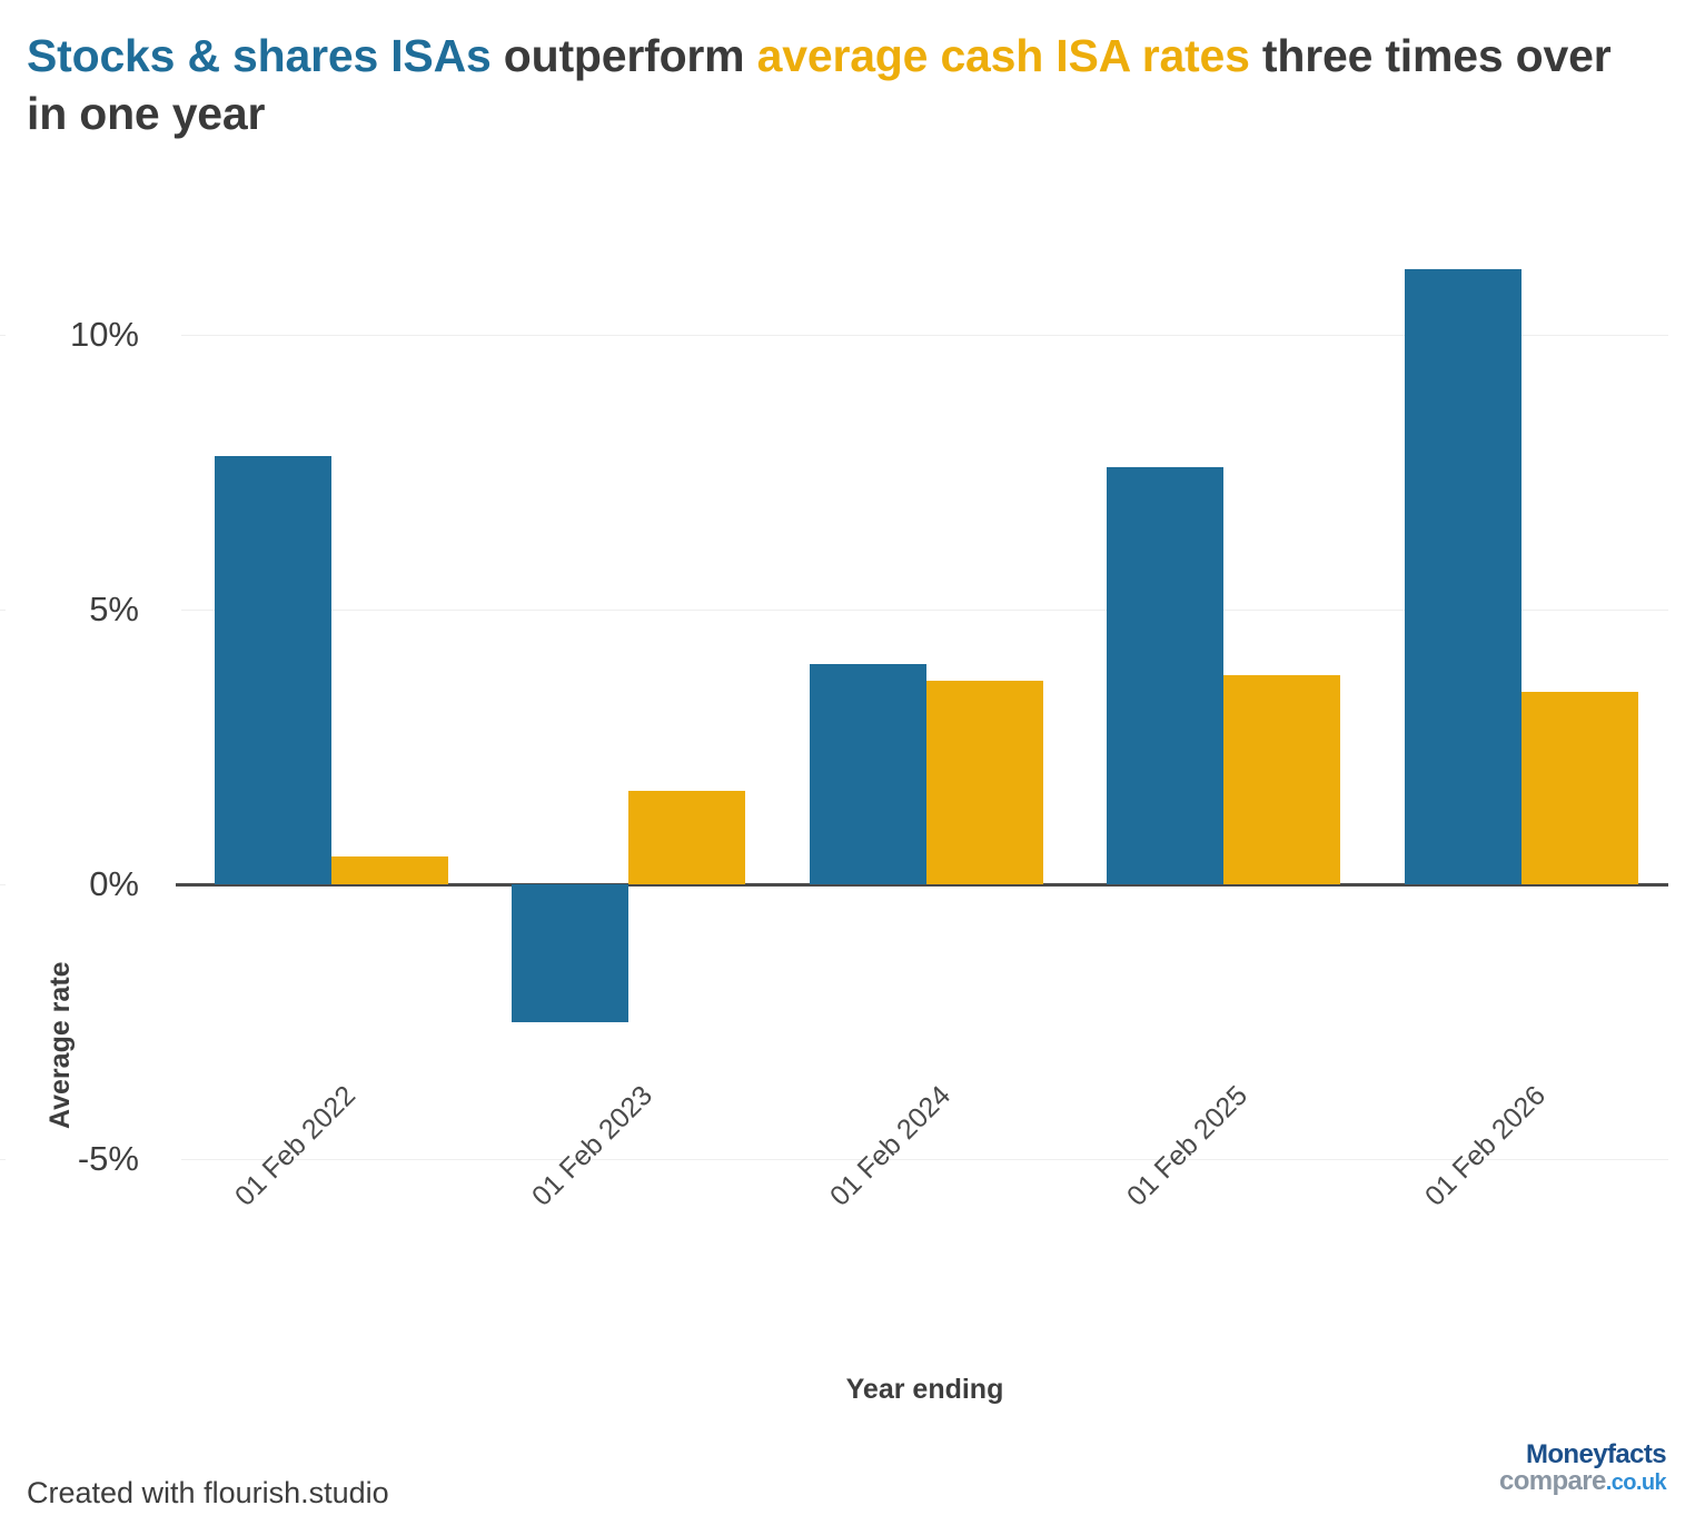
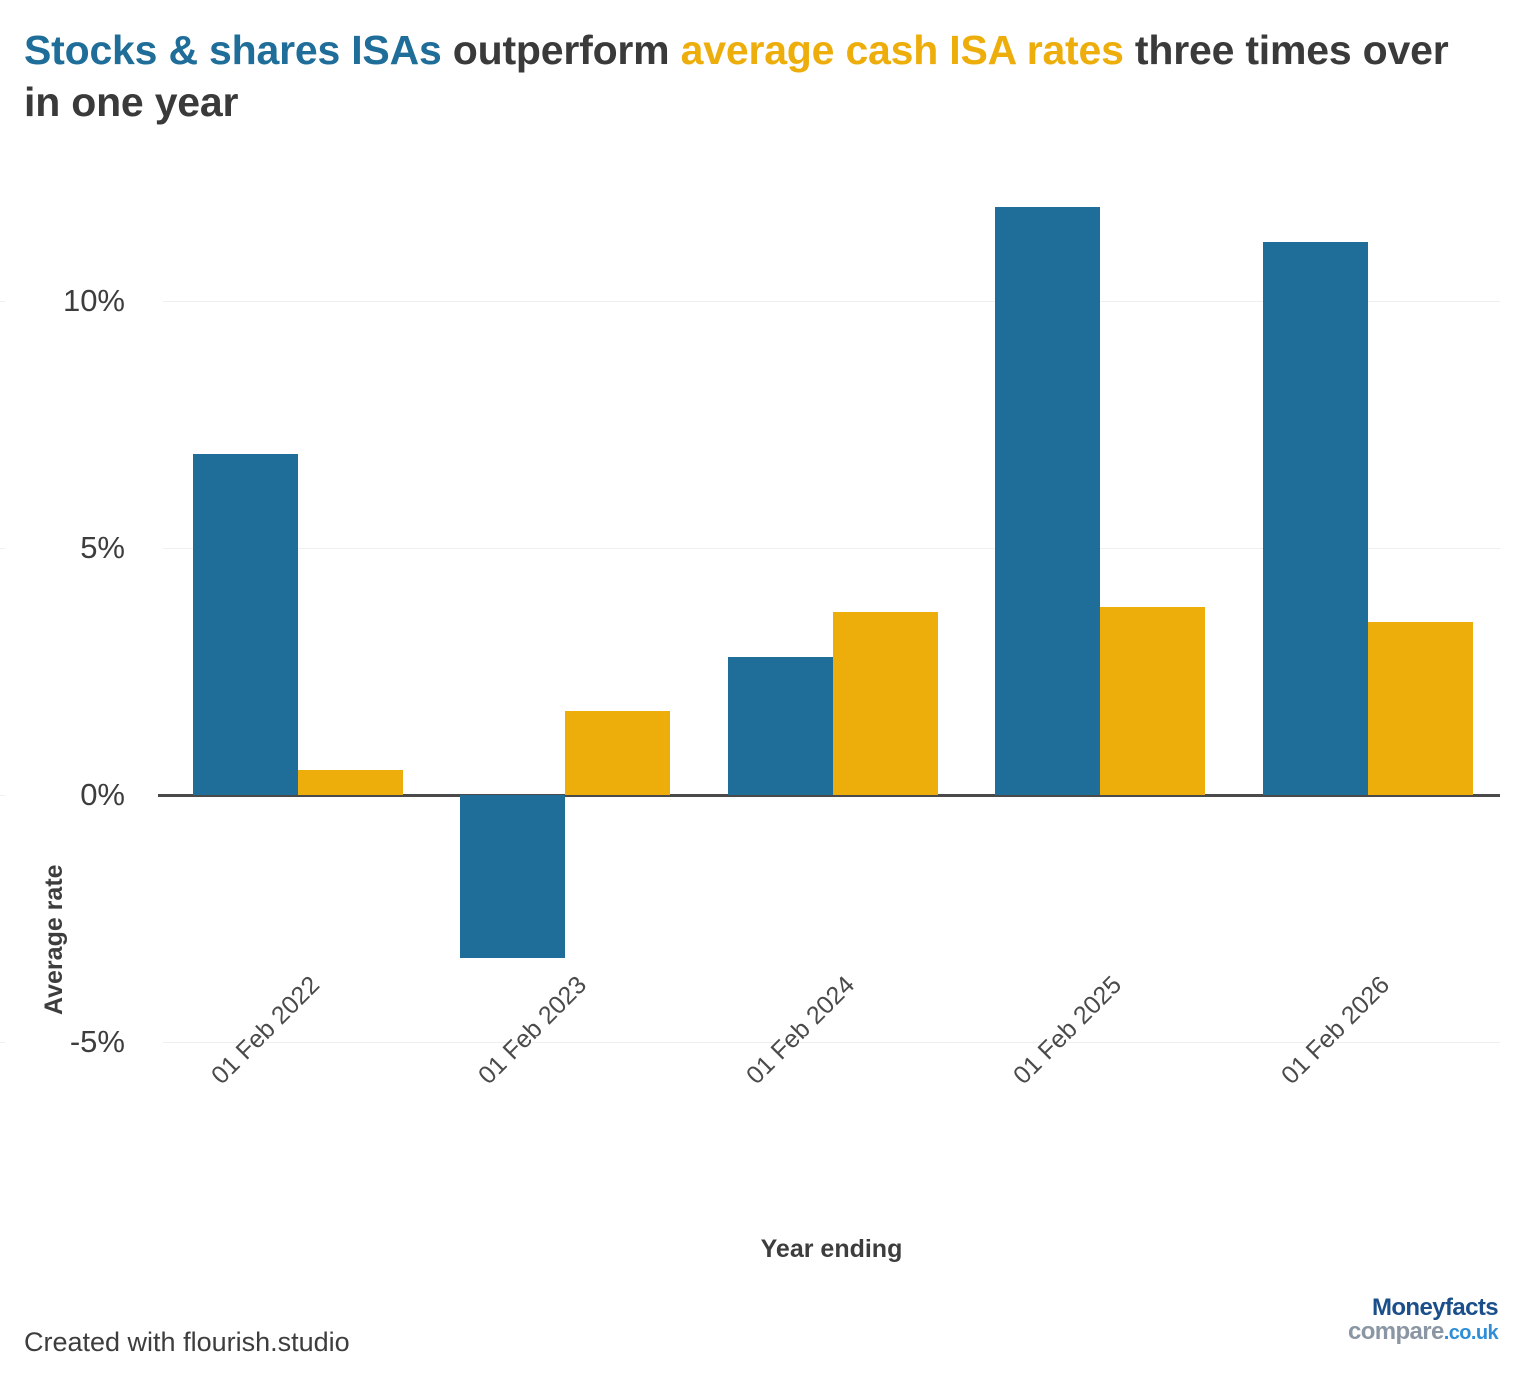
Stocks & shares ISAs/01 Feb 2022: 7.8% -> 6.9%
Stocks & shares ISAs/01 Feb 2023: -2.5% -> -3.3%
Stocks & shares ISAs/01 Feb 2024: 4.0% -> 2.8%
Stocks & shares ISAs/01 Feb 2025: 7.6% -> 11.9%
